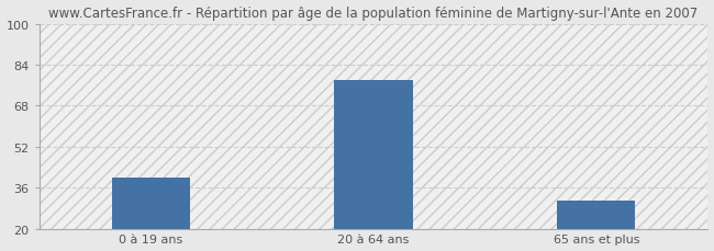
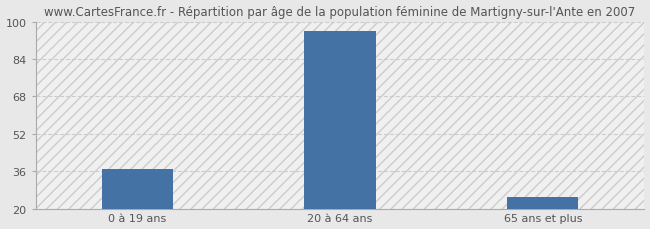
0 à 19 ans: 40 -> 37
20 à 64 ans: 78 -> 96
65 ans et plus: 31 -> 25
